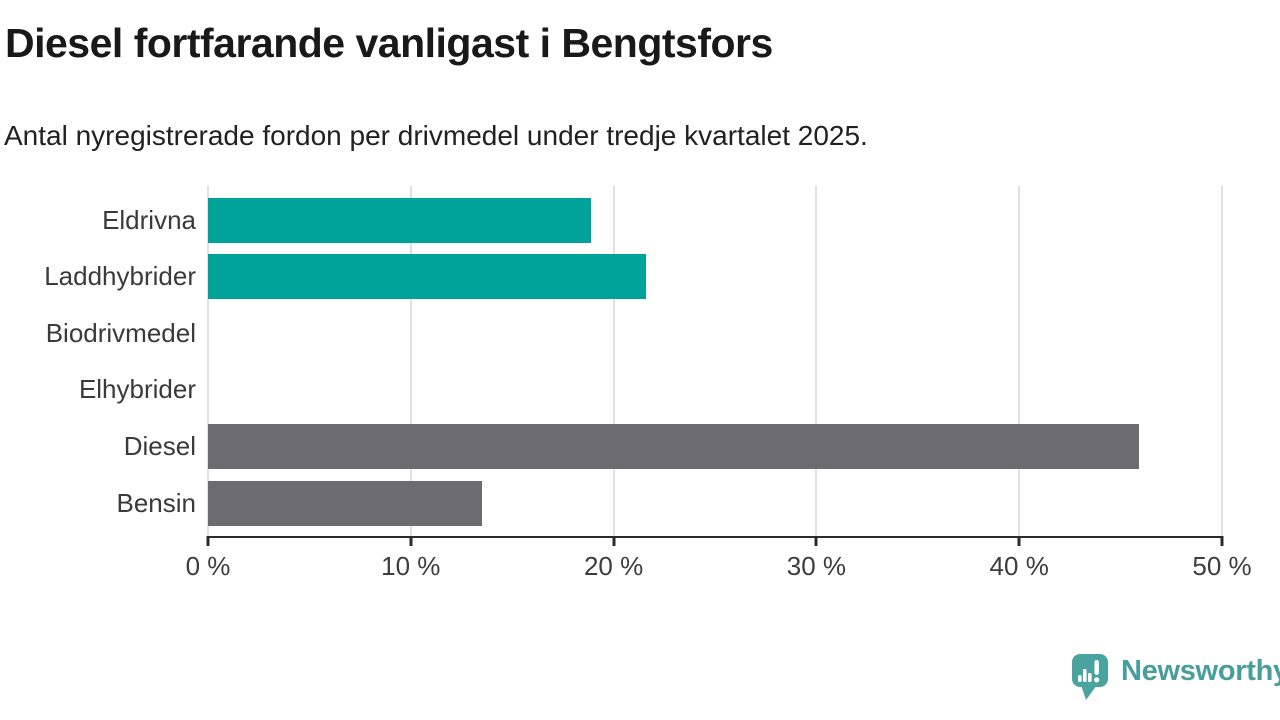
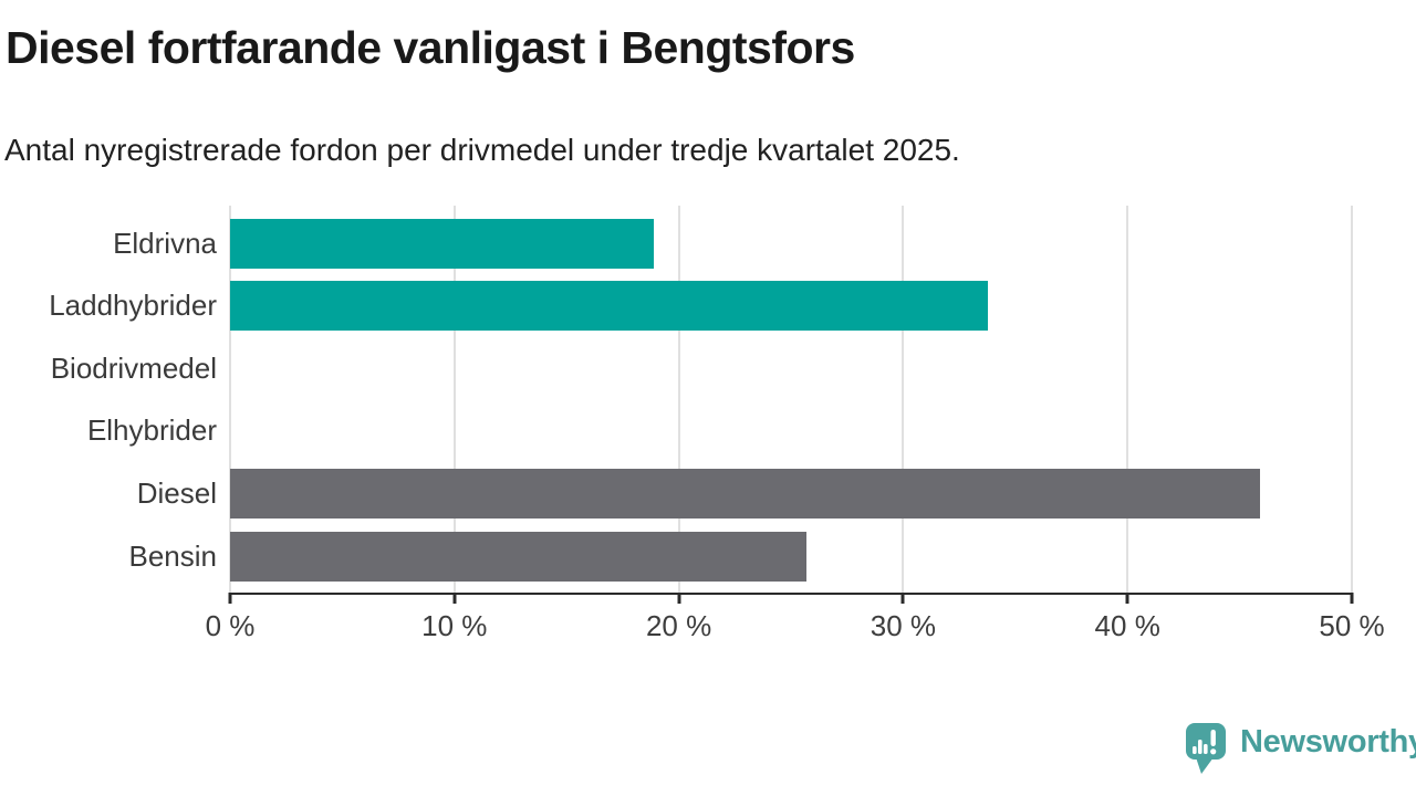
Laddhybrider: 21.6% -> 33.8%
Bensin: 13.5% -> 25.7%
